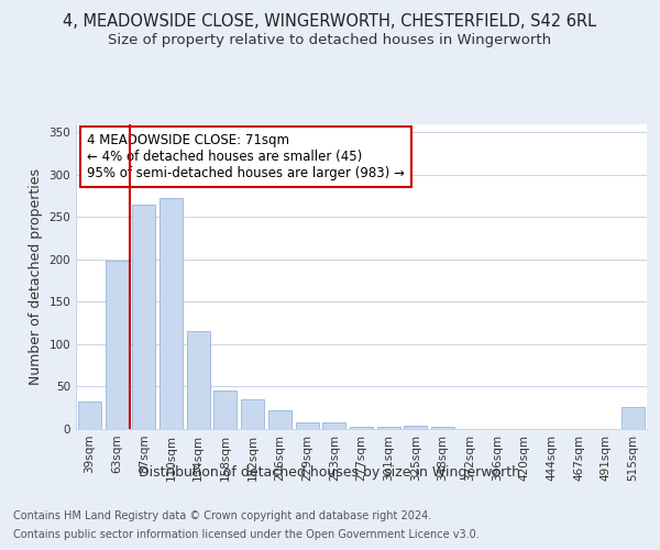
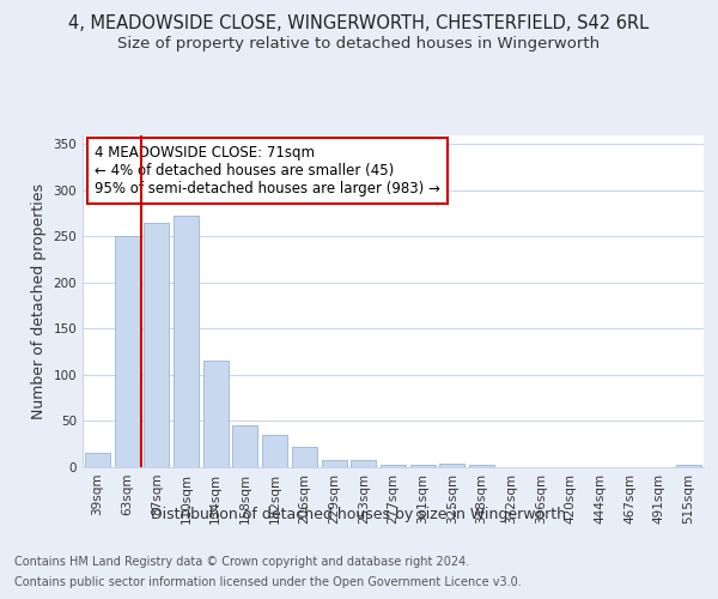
39sqm: 32 -> 16
63sqm: 198 -> 250
515sqm: 26 -> 2
